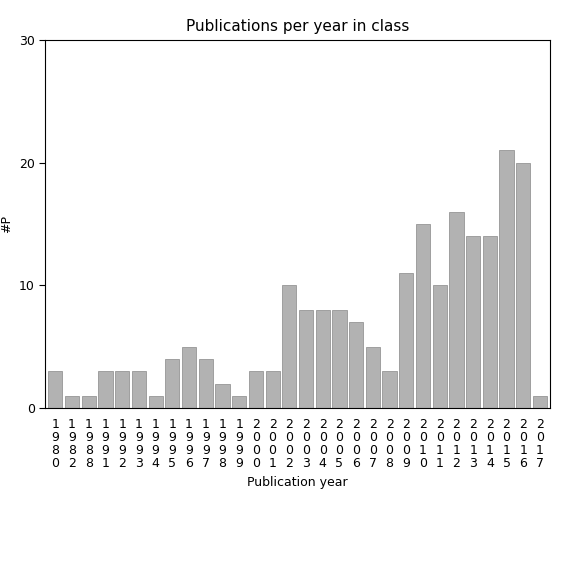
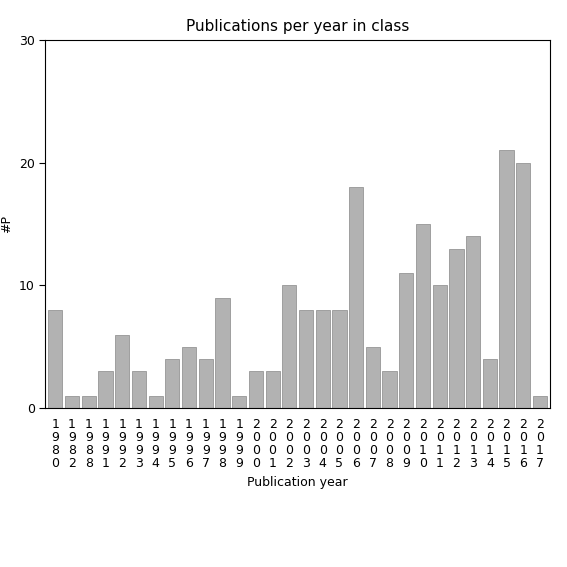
1 9 8 0: 3 -> 8
1 9 9 2: 3 -> 6
1 9 9 8: 2 -> 9
2 0 0 6: 7 -> 18
2 0 1 2: 16 -> 13
2 0 1 4: 14 -> 4
